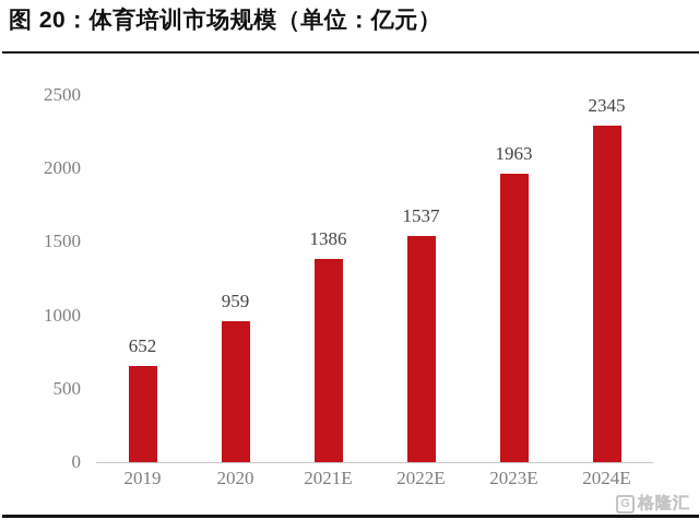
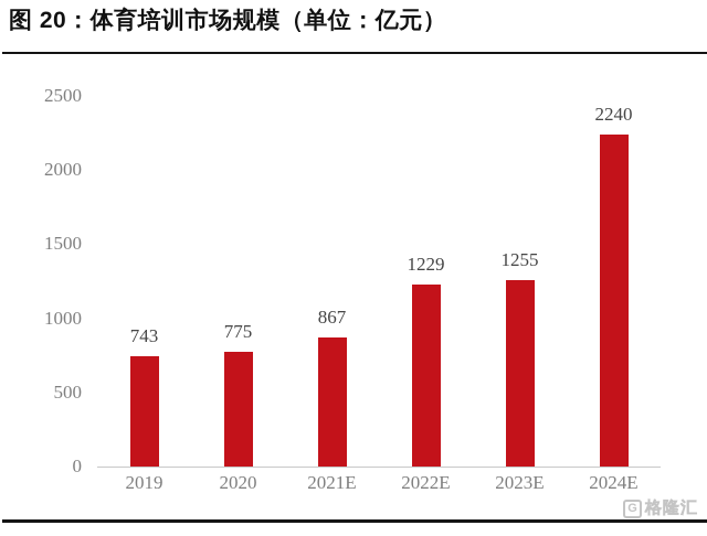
2019: 652 -> 743
2020: 959 -> 775
2021E: 1386 -> 867
2022E: 1537 -> 1229
2023E: 1963 -> 1255
2024E: 2345 -> 2240
